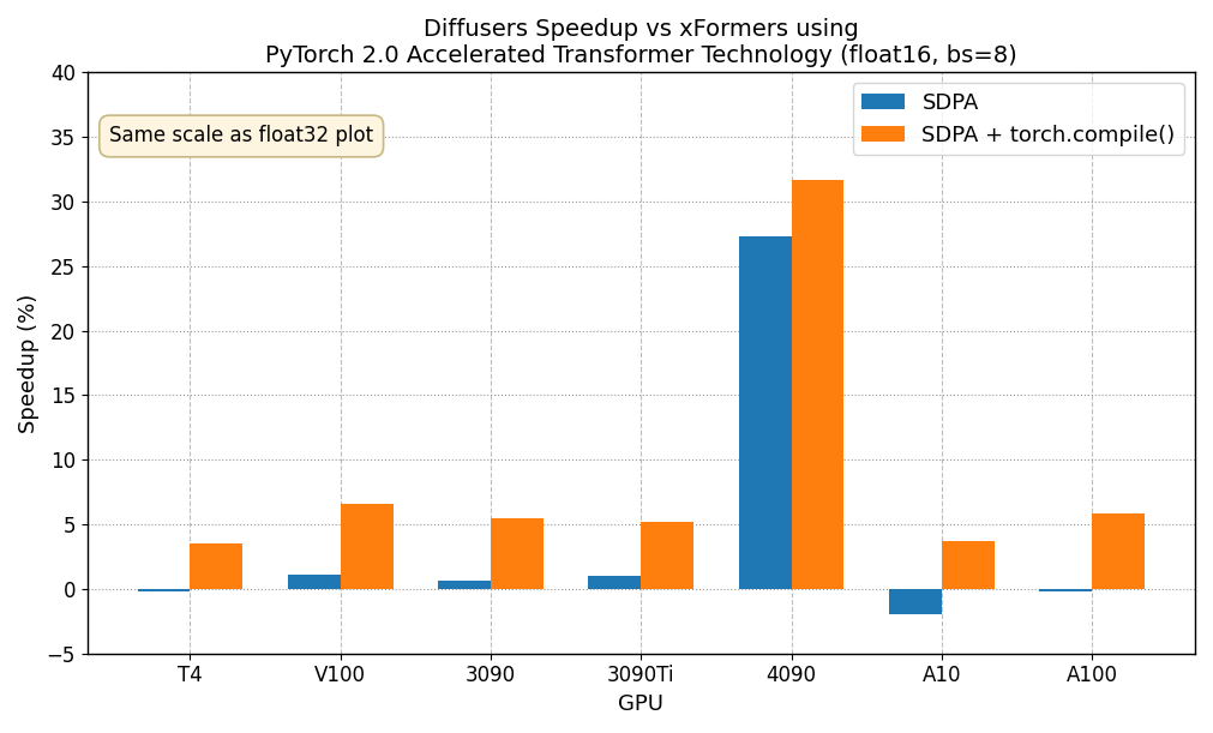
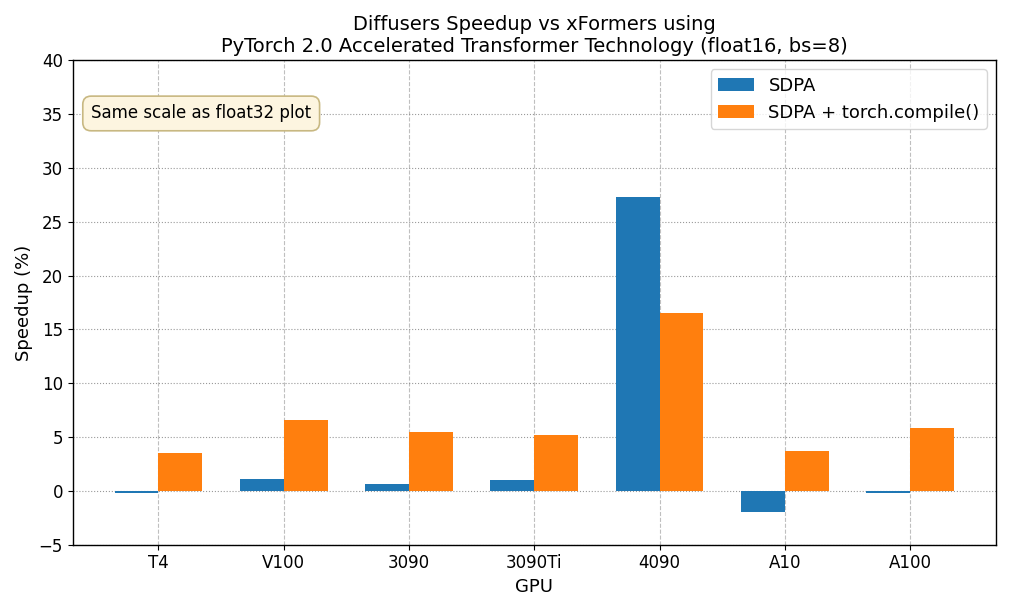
SDPA + torch.compile()/4090: 31.7 -> 16.5
